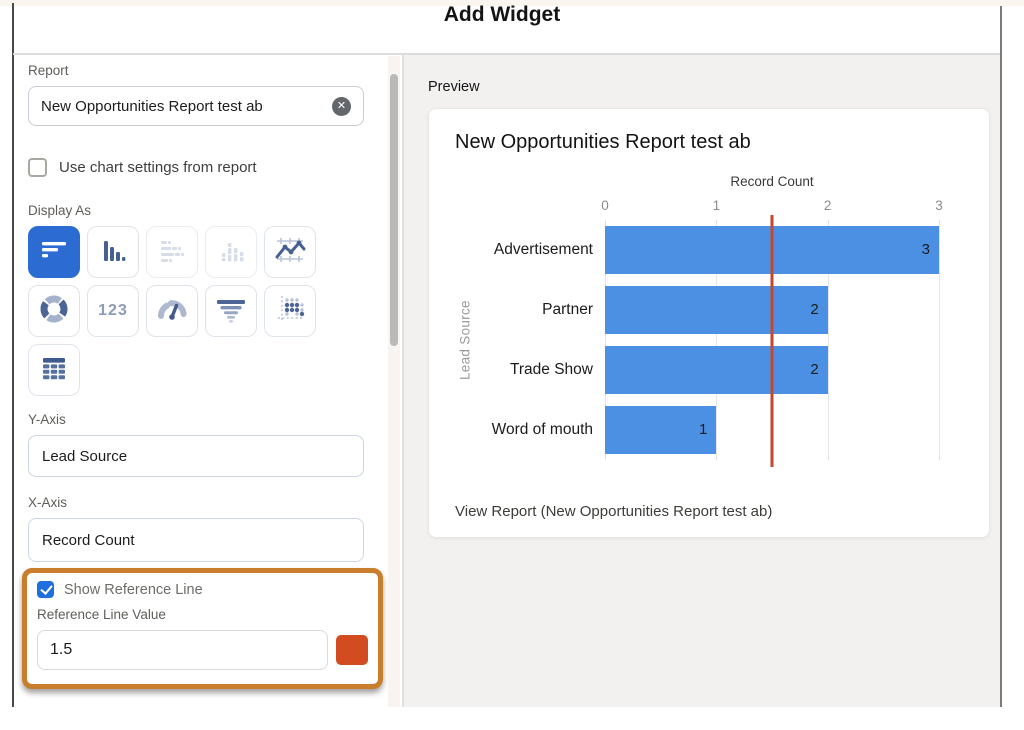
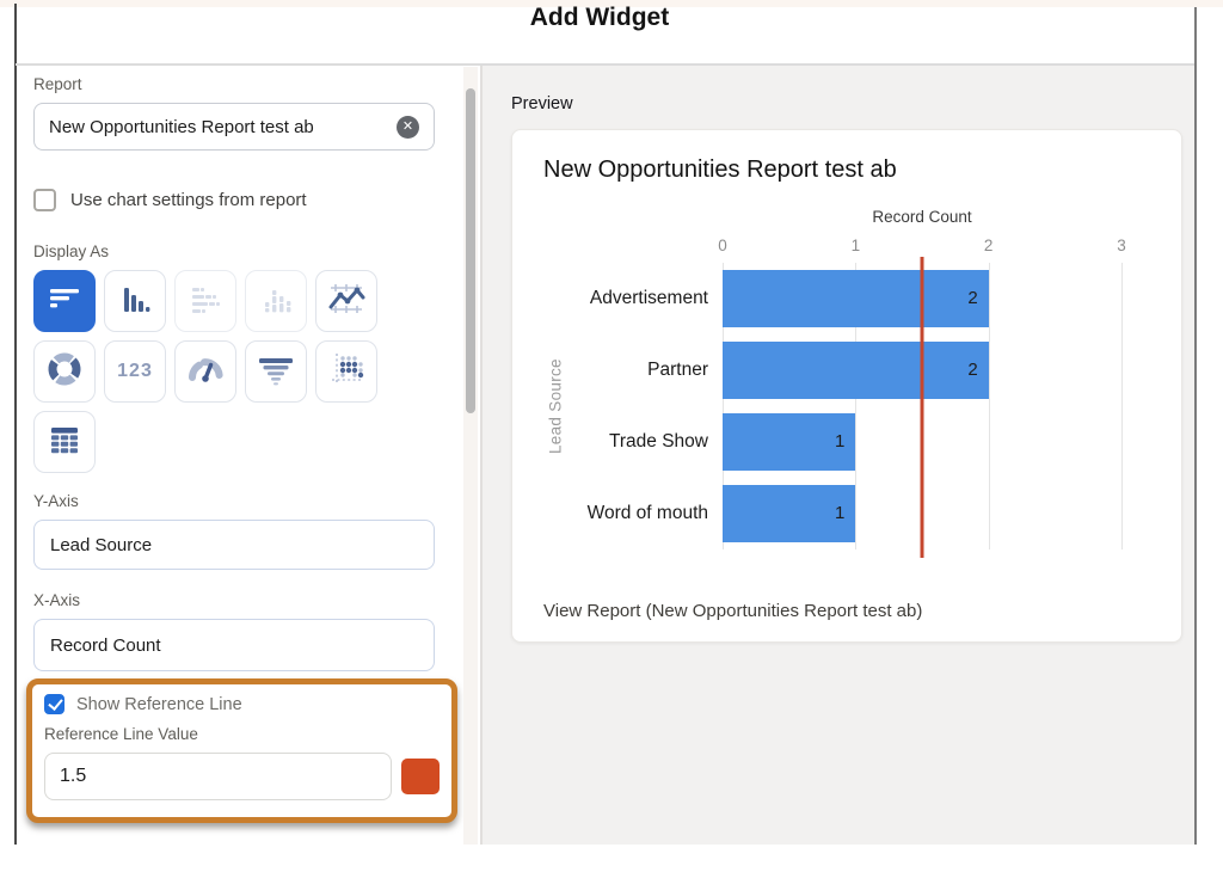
Advertisement: 3 -> 2
Trade Show: 2 -> 1
